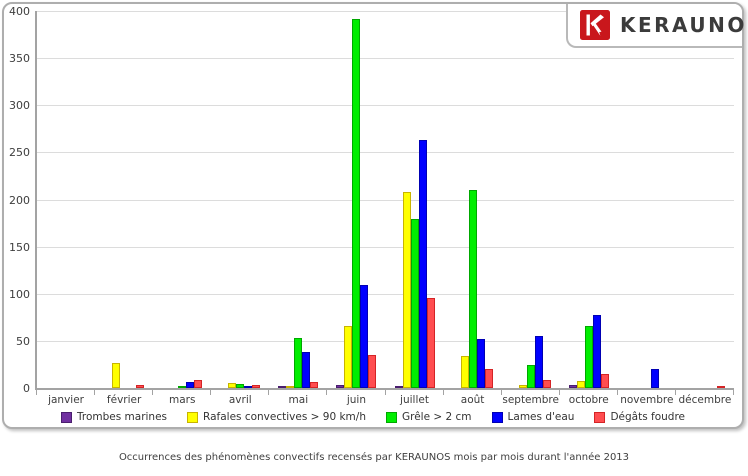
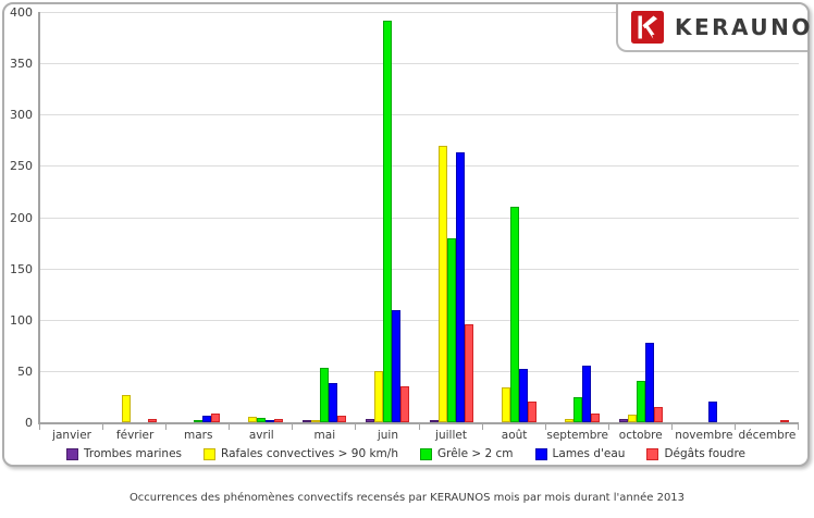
Rafales convectives > 90 km/h/juin: 70 -> 50
Rafales convectives > 90 km/h/juillet: 210 -> 270
Grêle > 2 cm/octobre: 70 -> 40
